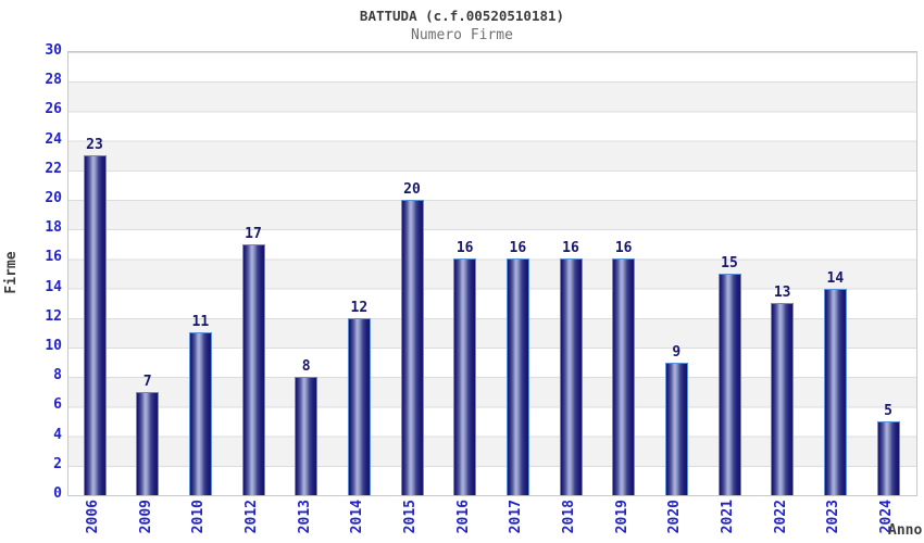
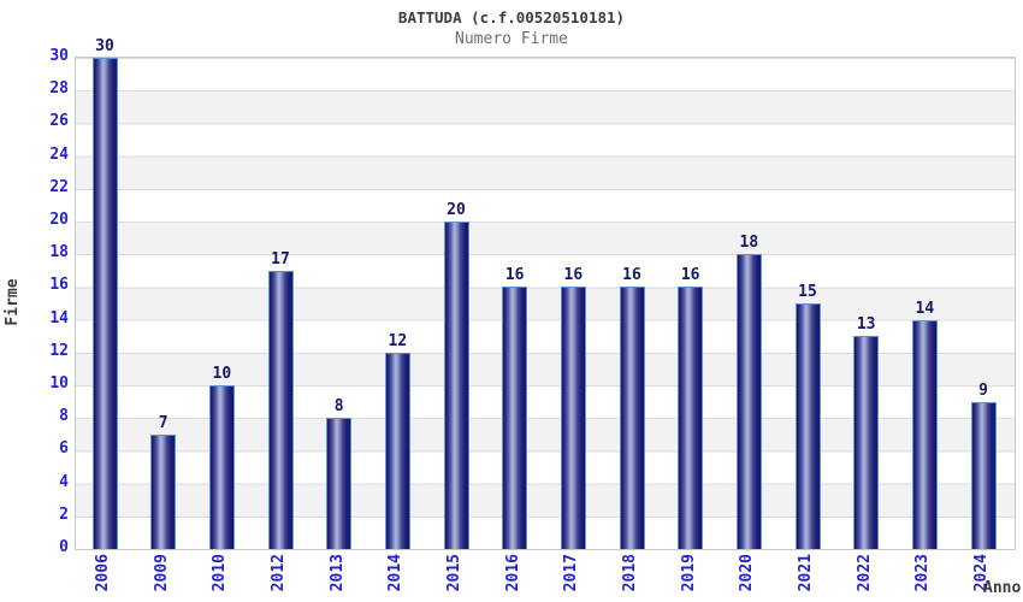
2006: 23 -> 30
2010: 11 -> 10
2020: 9 -> 18
2024: 5 -> 9
